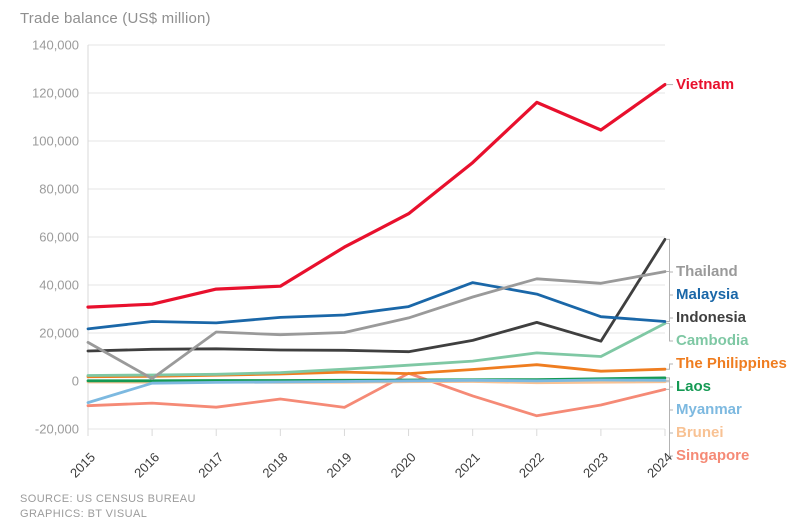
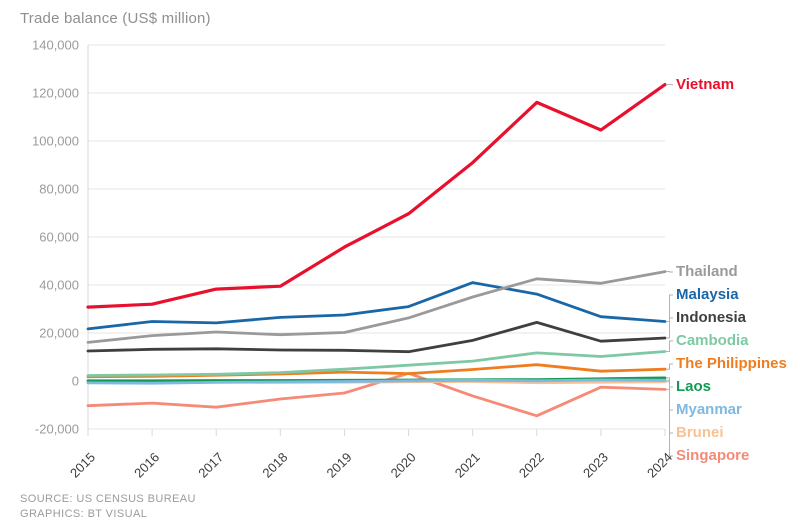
Myanmar/2015: -9000 -> -1000
Thailand/2016: 1000 -> 19000
Singapore/2019: -11000 -> -5000
Singapore/2023: -10000 -> -3000
Indonesia/2024: 59000 -> 18000
Cambodia/2024: 24000 -> 12000
